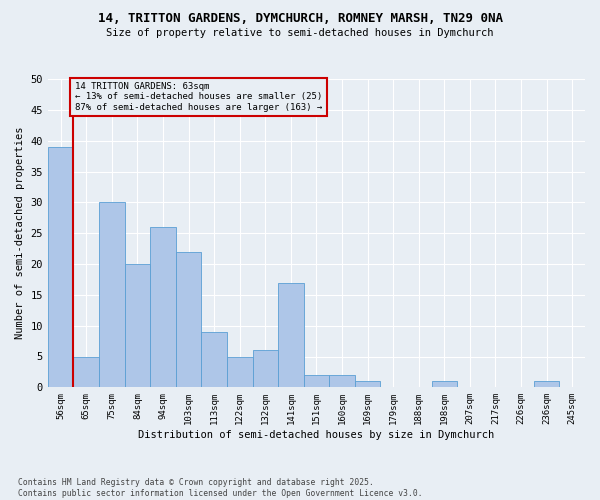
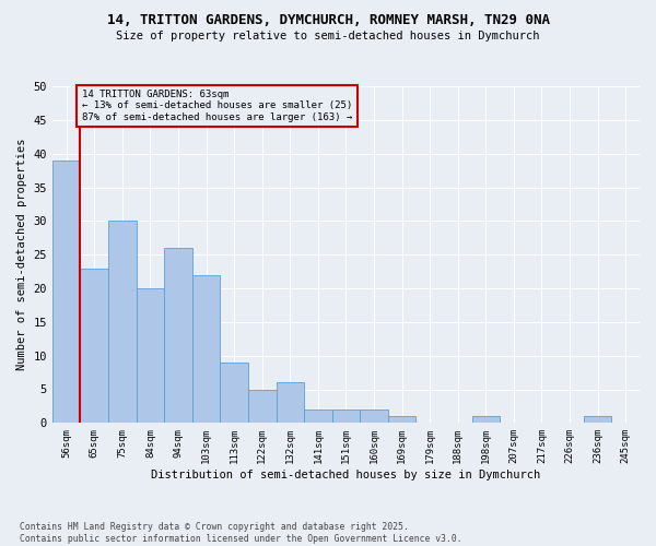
65sqm: 5 -> 23
141sqm: 17 -> 2
